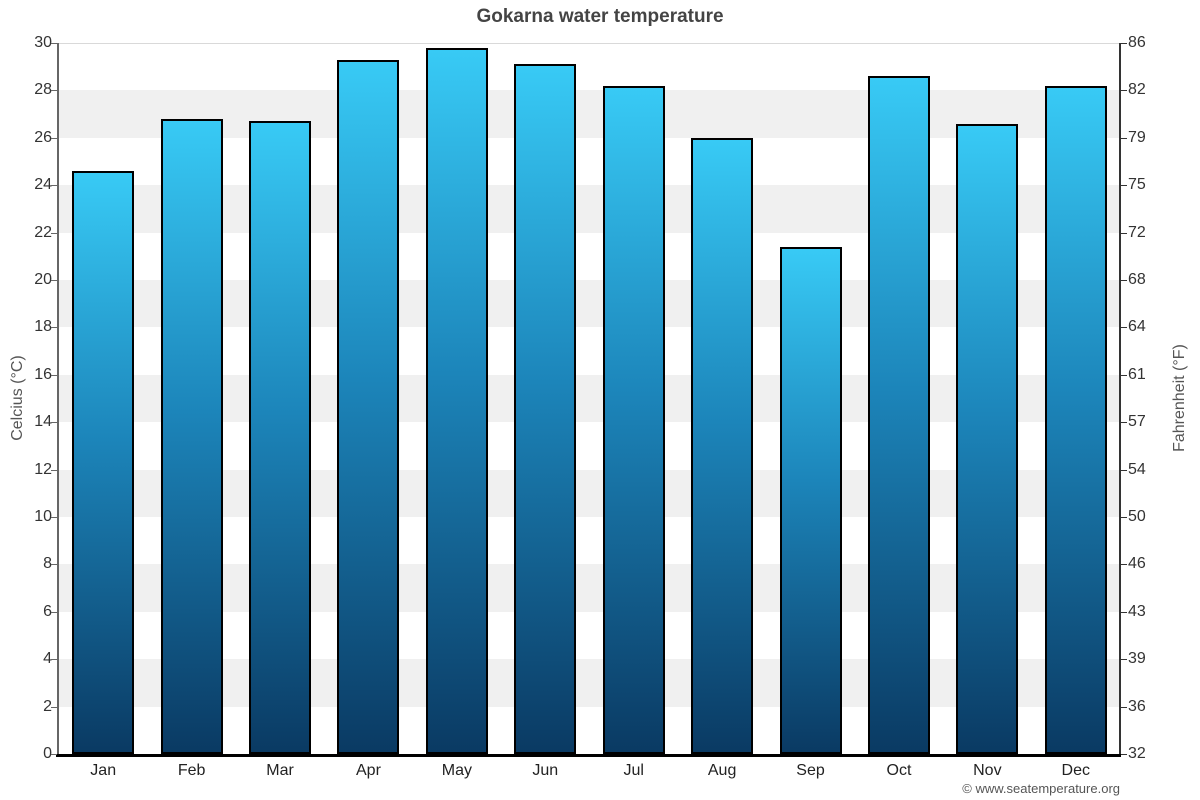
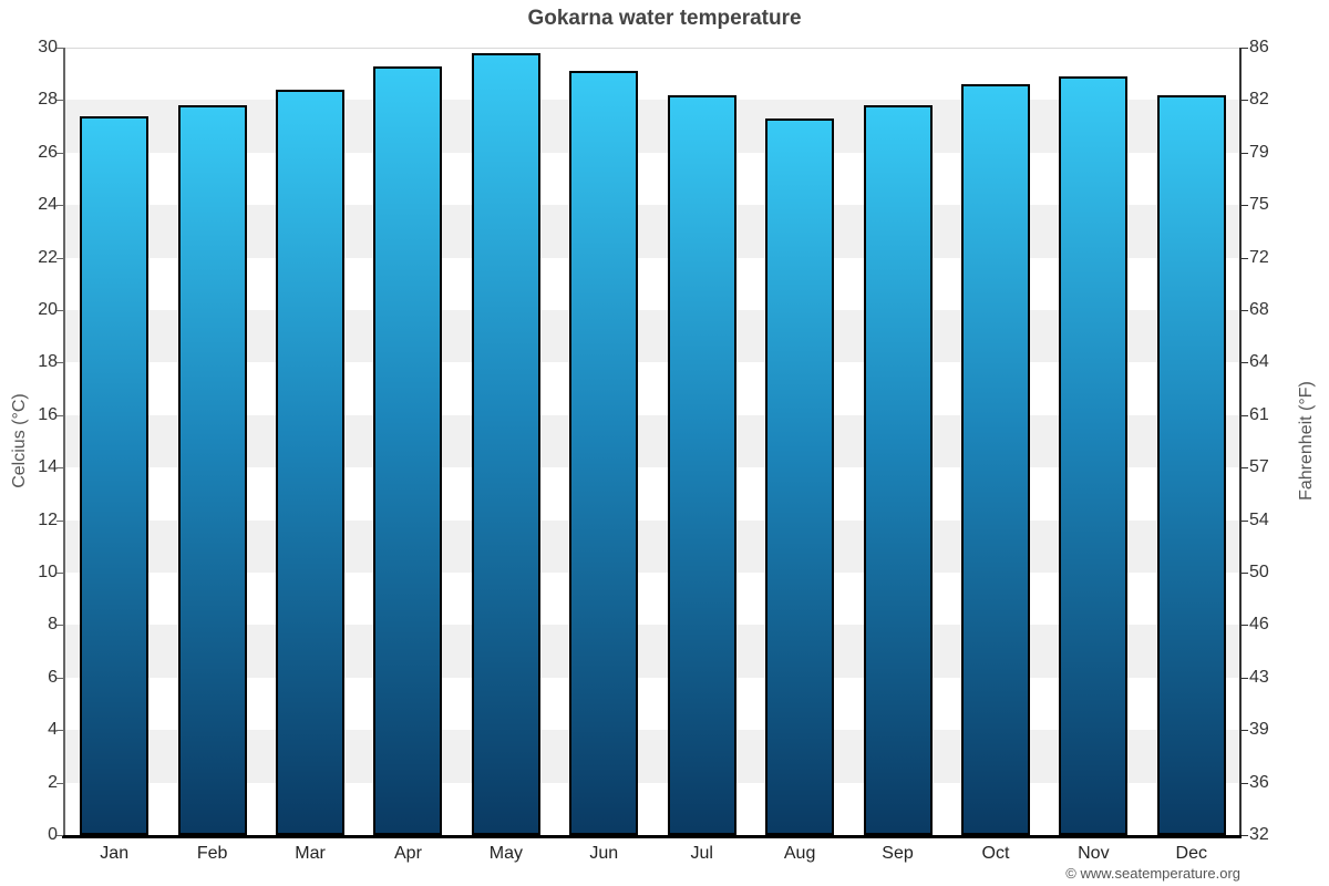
Jan: 24.6 -> 27.4
Feb: 26.8 -> 27.8
Mar: 26.7 -> 28.4
Aug: 26.0 -> 27.3
Sep: 21.4 -> 27.8
Nov: 26.6 -> 28.9
